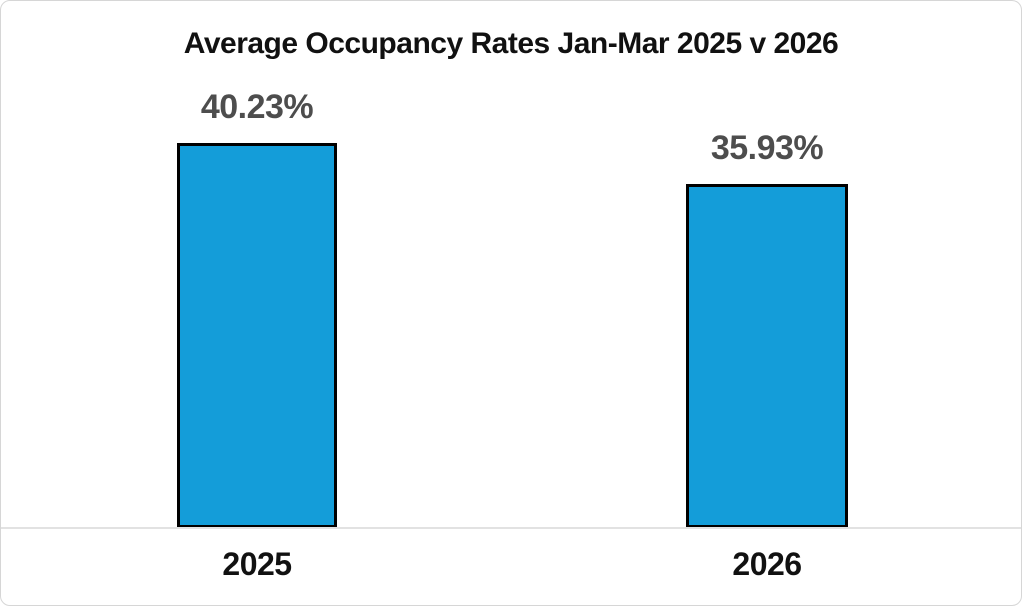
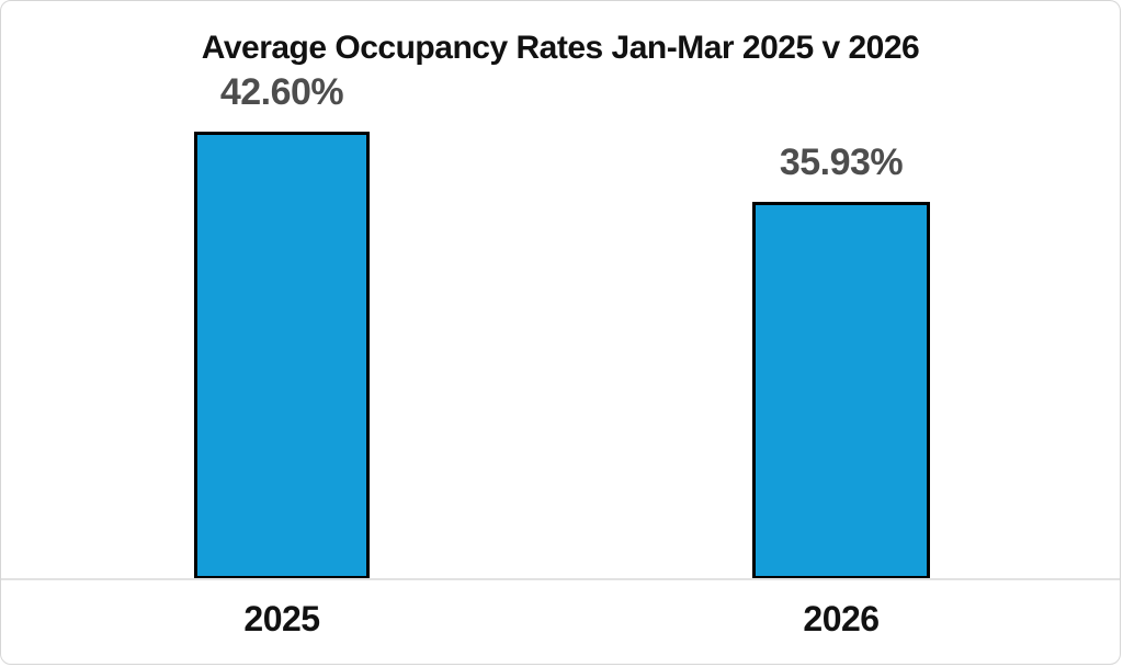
2025: 40.23% -> 42.60%
